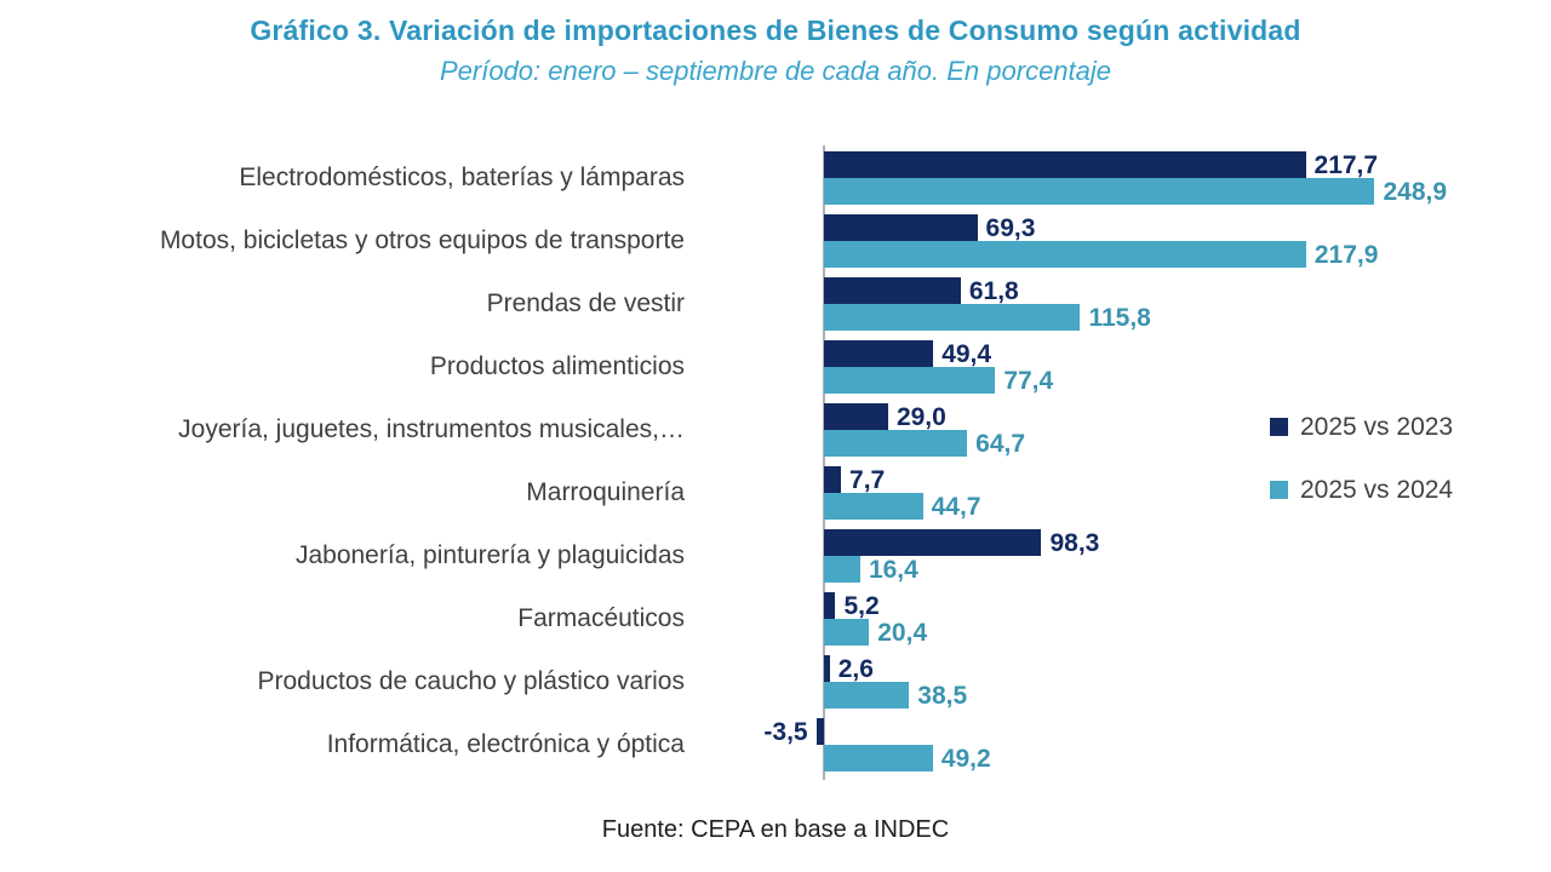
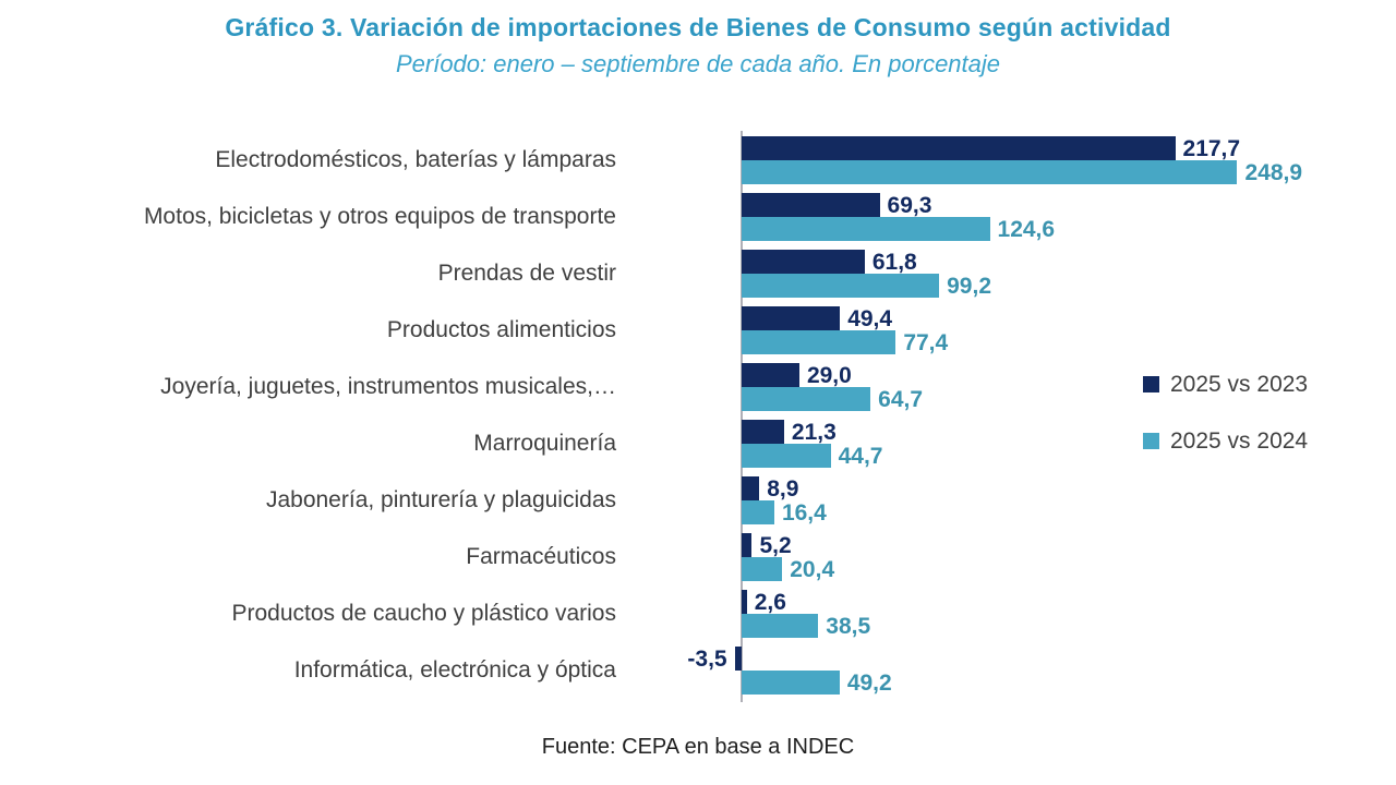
2025 vs 2024/Motos, bicicletas y otros equipos de transporte: 217,9 -> 124,6
2025 vs 2024/Prendas de vestir: 115,8 -> 99,2
2025 vs 2023/Marroquinería: 7,7 -> 21,3
2025 vs 2023/Jabonería, pinturería y plaguicidas: 98,3 -> 8,9
